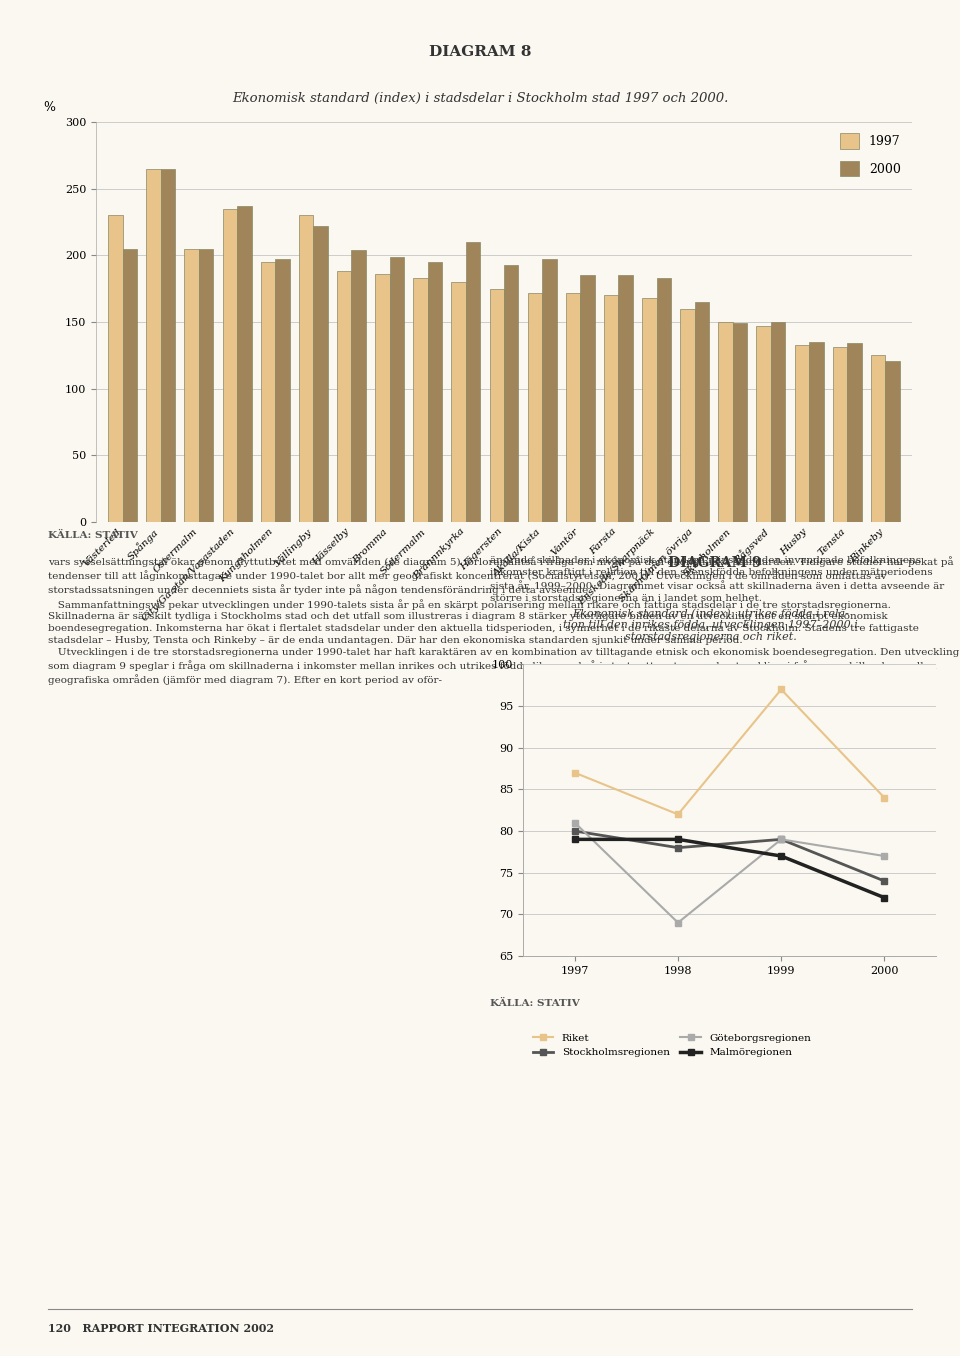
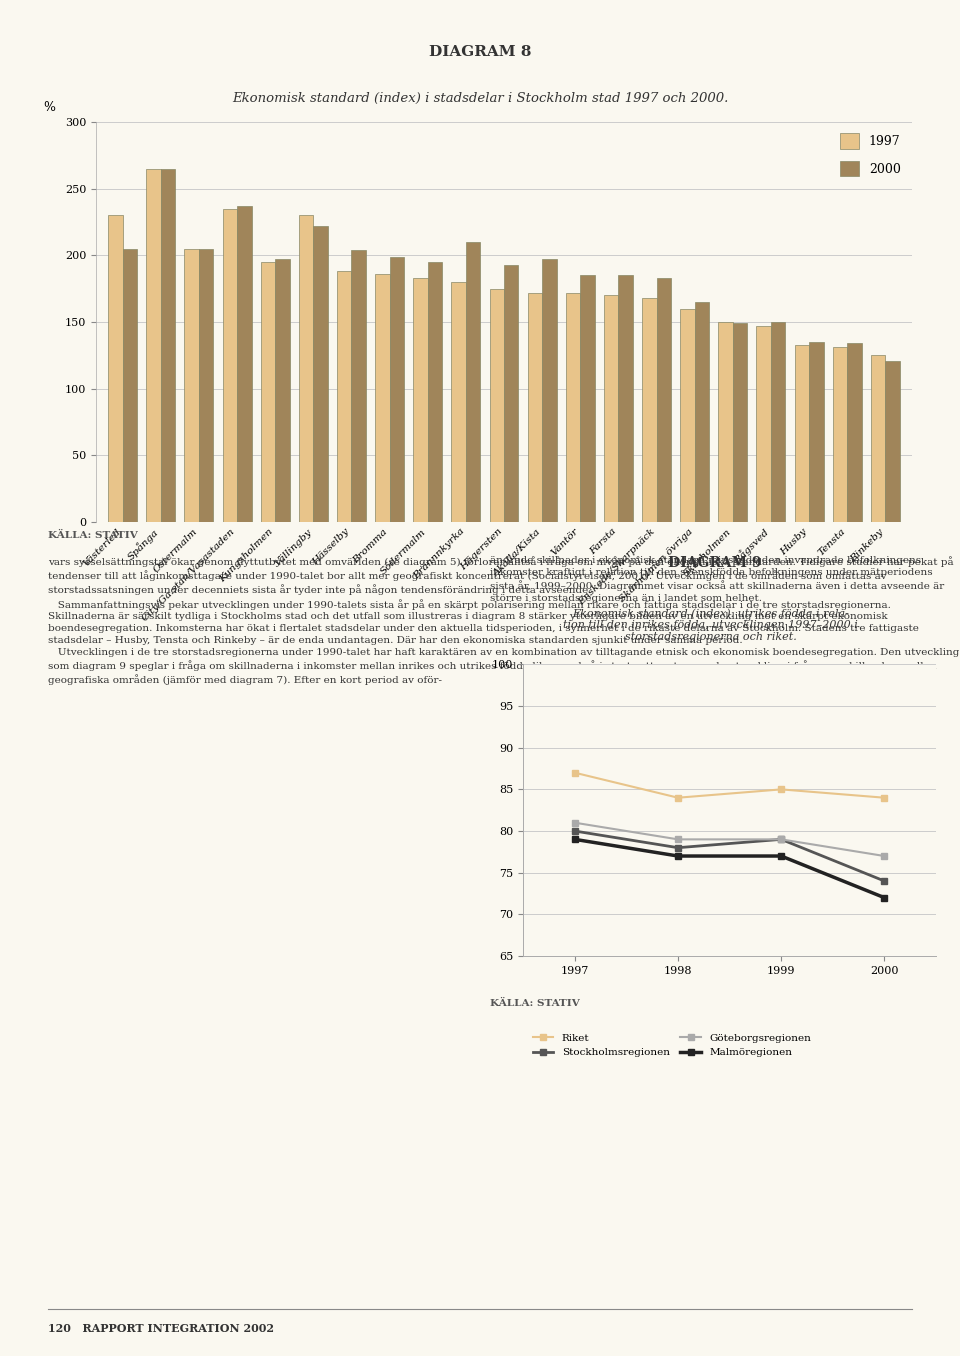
Riket/1998: 82 -> 84
Göteborgsregionen/1998: 69 -> 79
Malmöregionen/1998: 79 -> 77
Riket/1999: 97 -> 85
